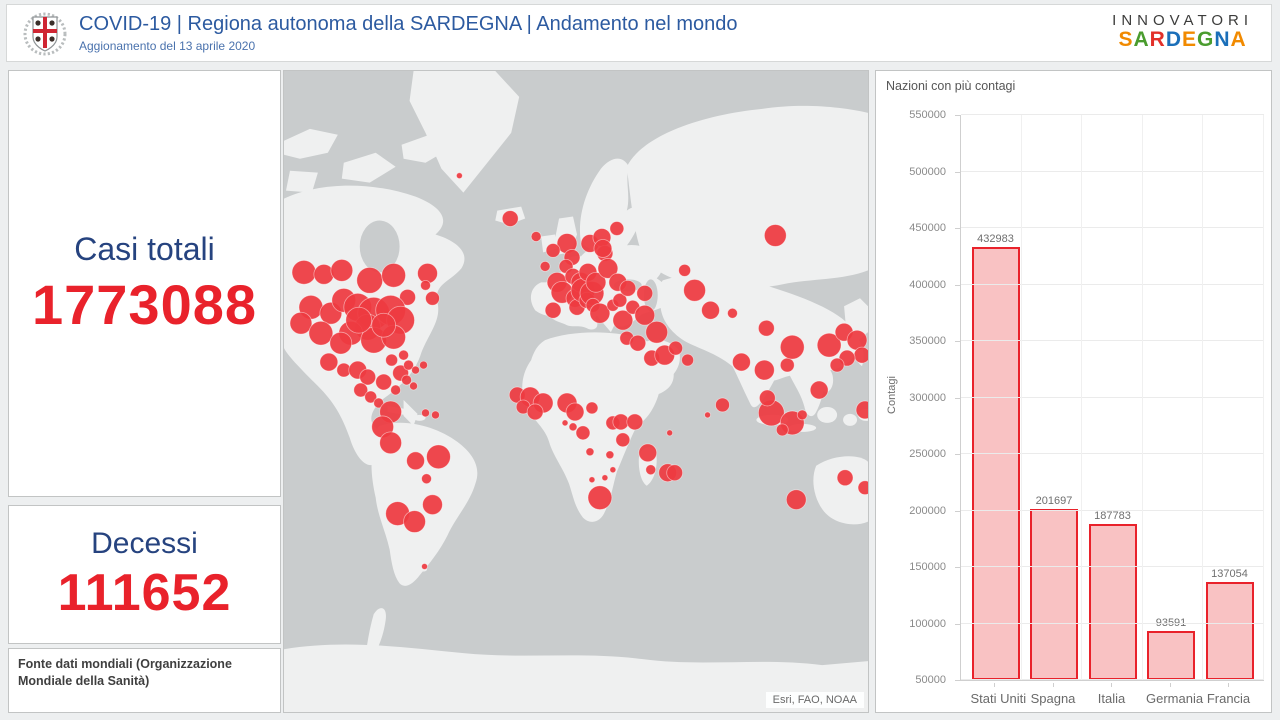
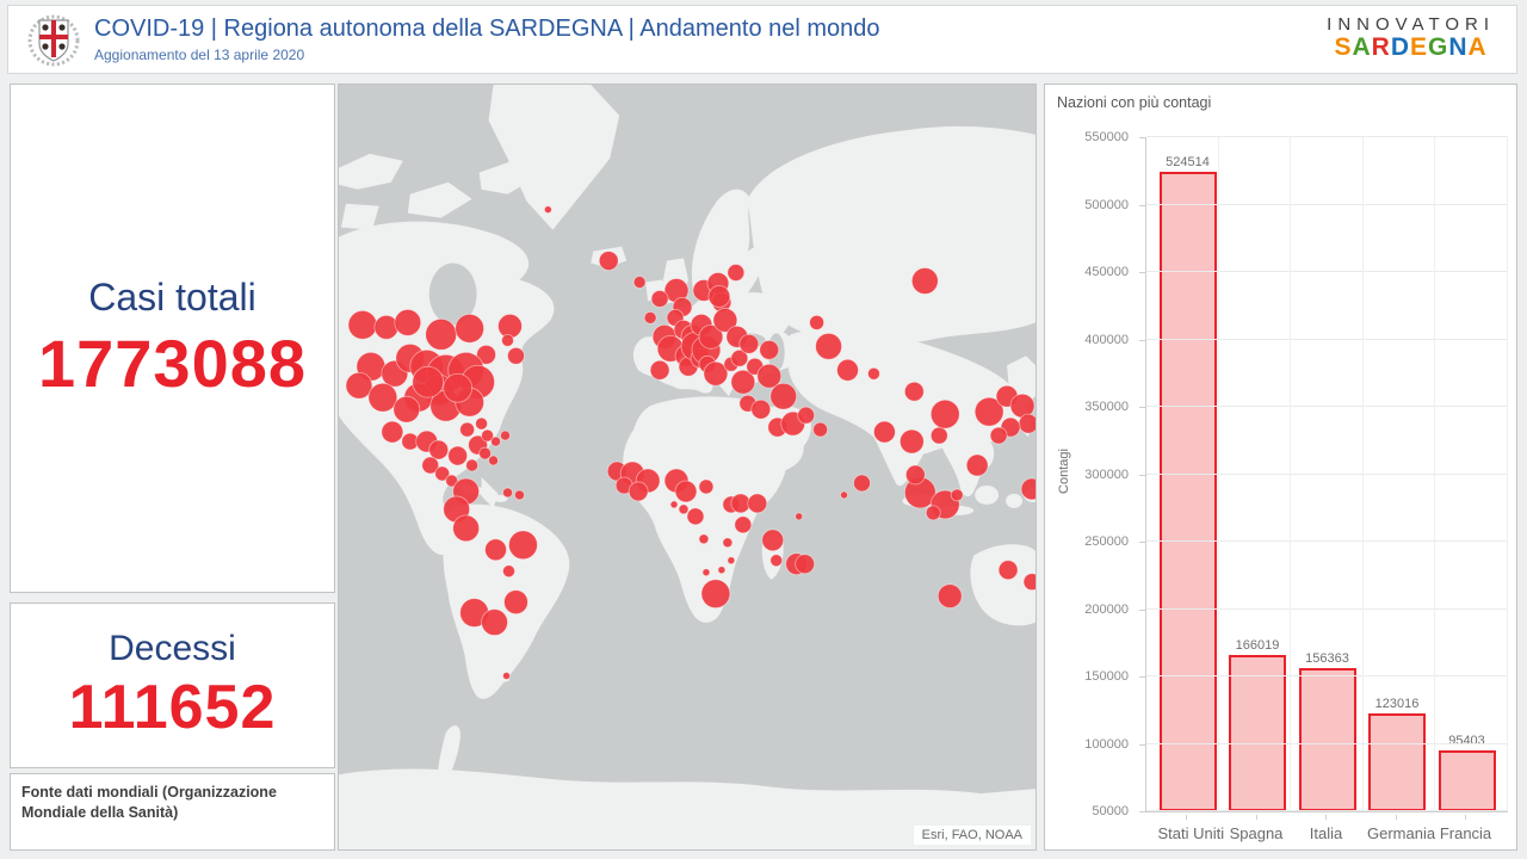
Stati Uniti: 432983 -> 524514
Spagna: 201697 -> 166019
Italia: 187783 -> 156363
Germania: 93591 -> 123016
Francia: 137054 -> 95403
